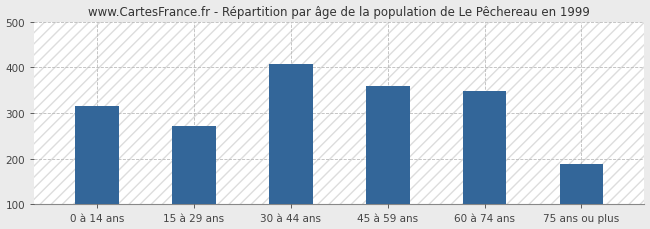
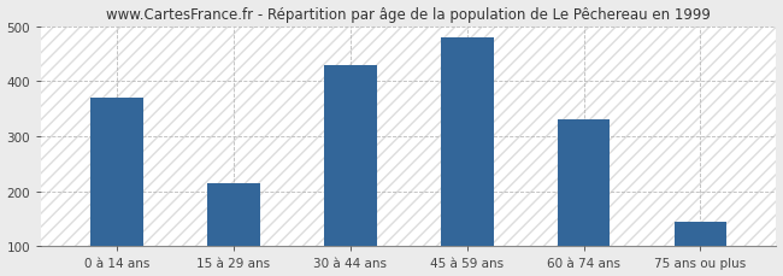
0 à 14 ans: 316 -> 370
15 à 29 ans: 271 -> 215
30 à 44 ans: 408 -> 430
45 à 59 ans: 359 -> 480
60 à 74 ans: 348 -> 330
75 ans ou plus: 188 -> 145
